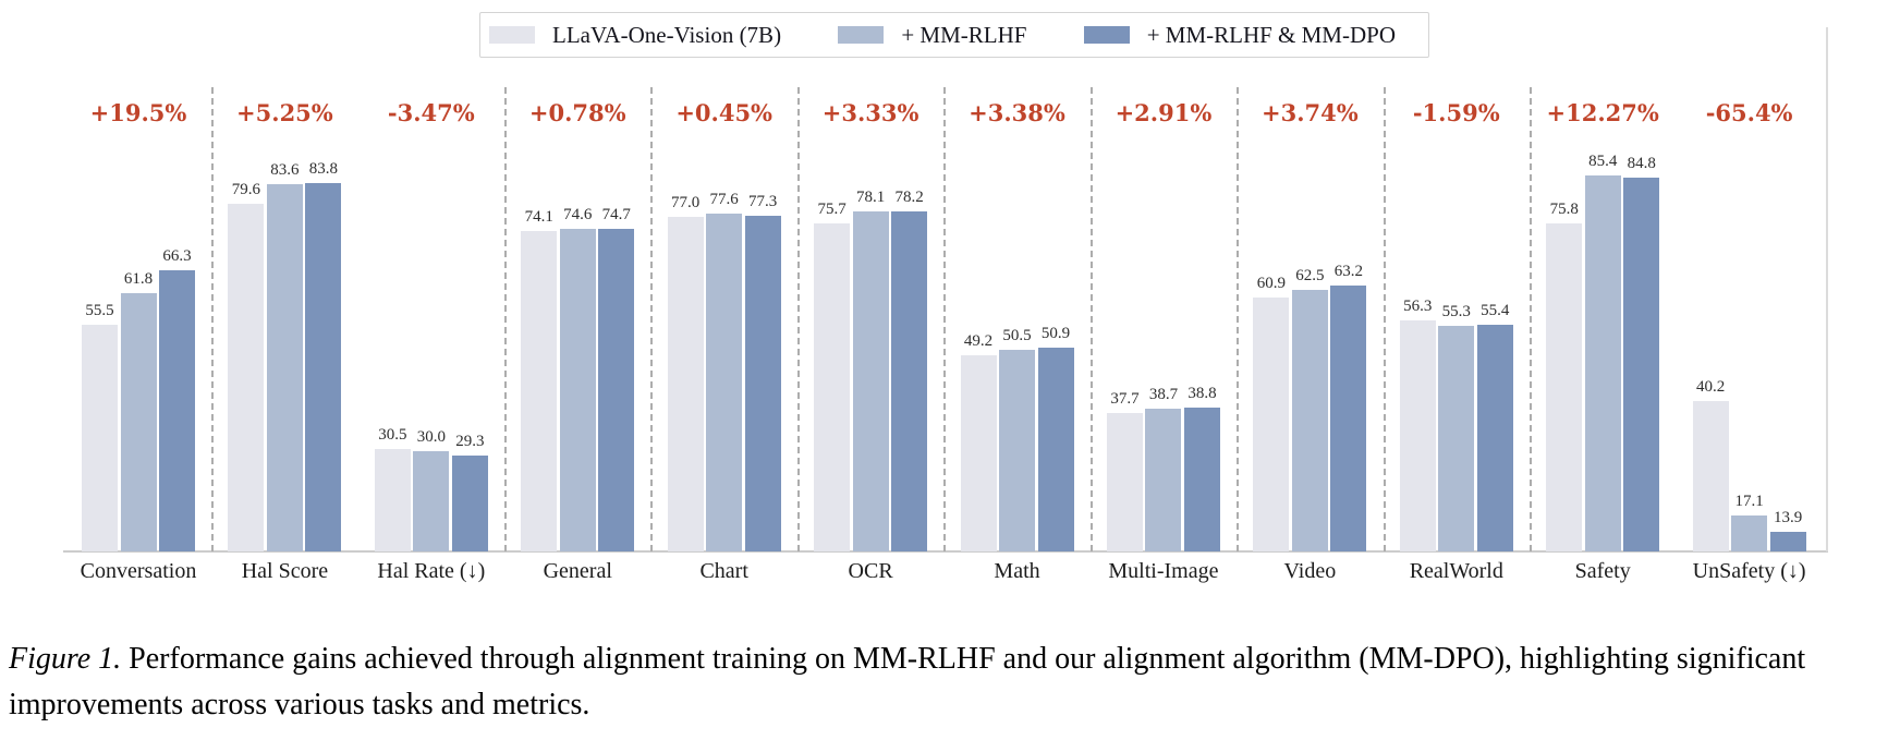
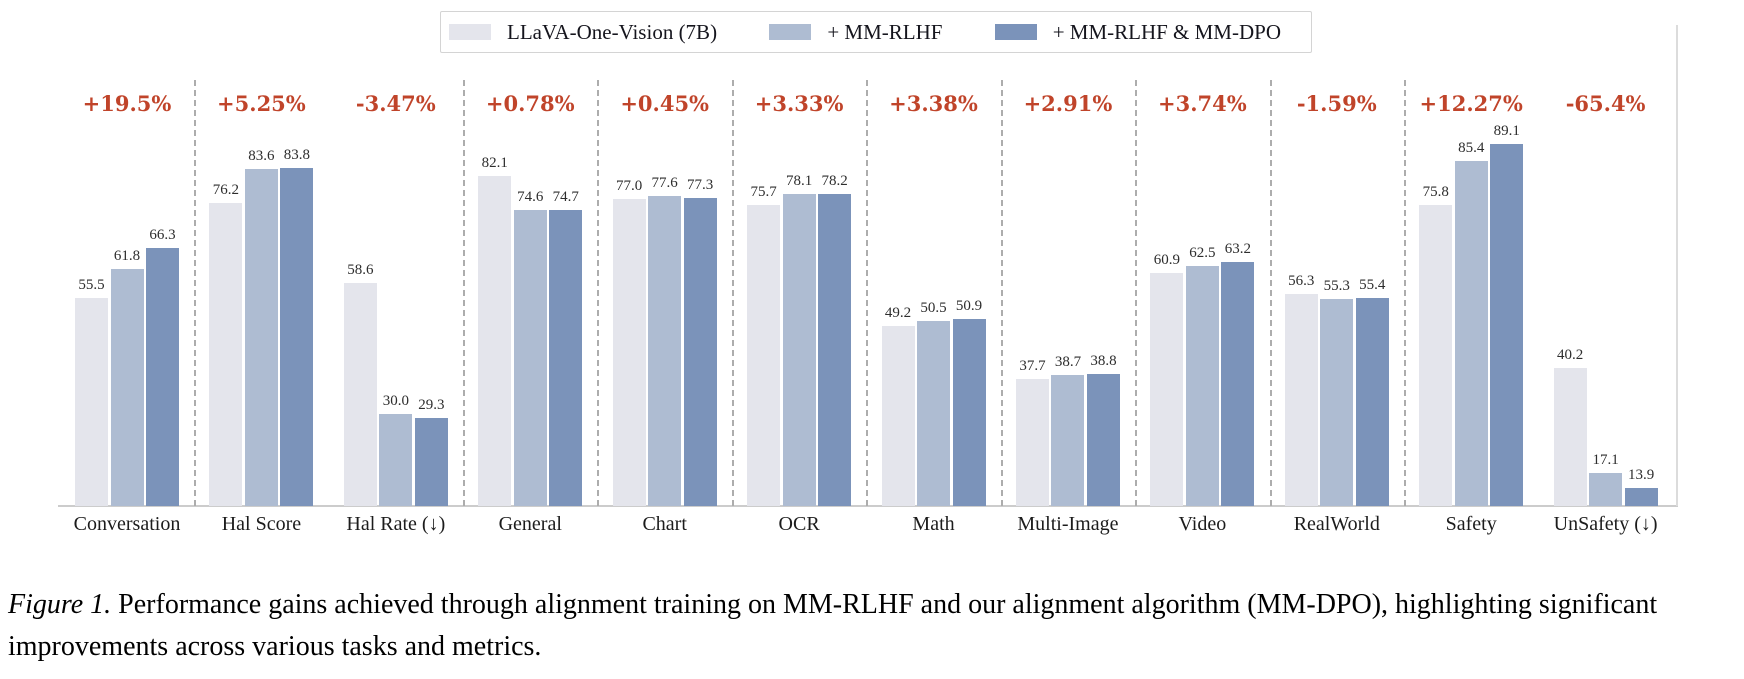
LLaVA-One-Vision (7B)/Hal Score: 79.6 -> 76.2
LLaVA-One-Vision (7B)/Hal Rate (↓): 30.5 -> 58.6
LLaVA-One-Vision (7B)/General: 74.1 -> 82.1
+ MM-RLHF & MM-DPO/Safety: 84.8 -> 89.1
